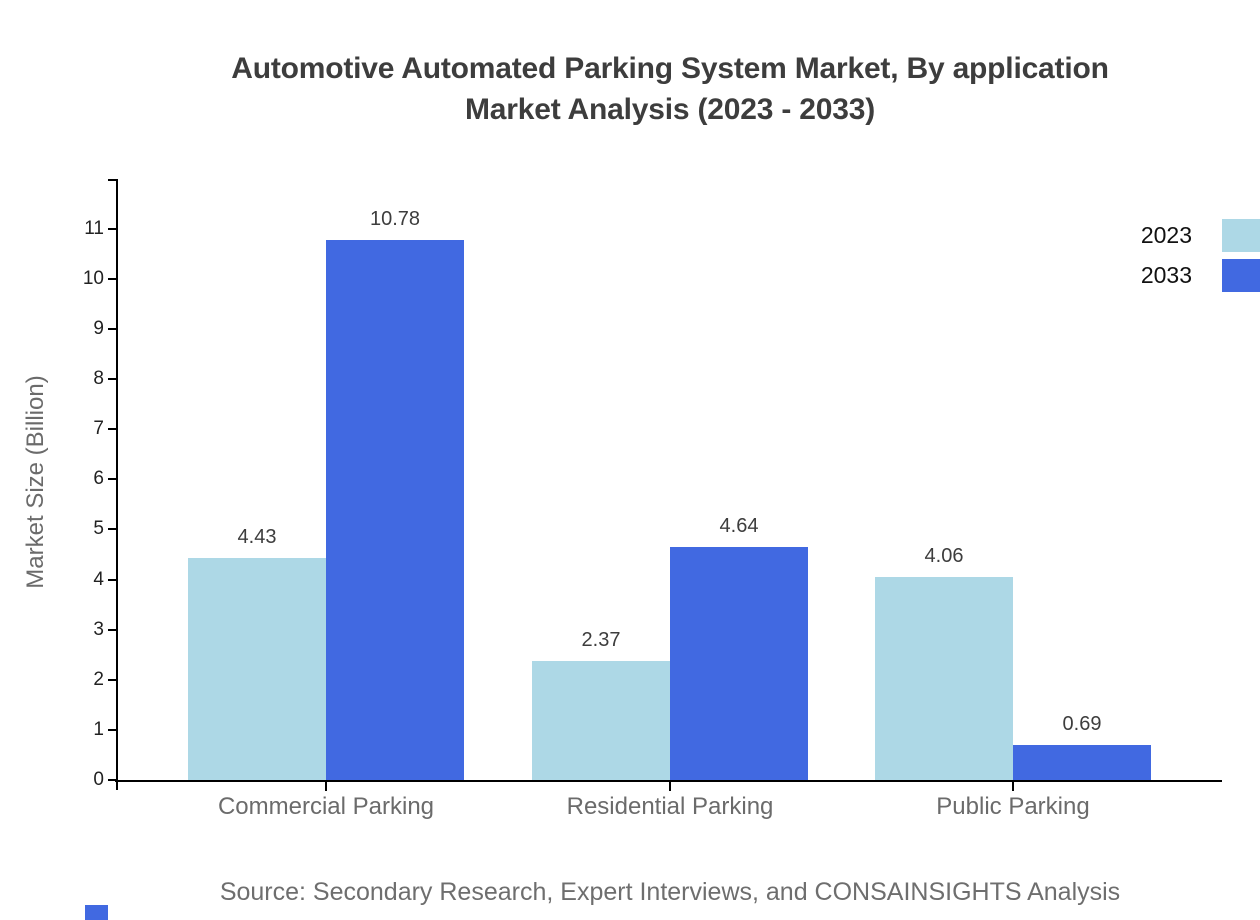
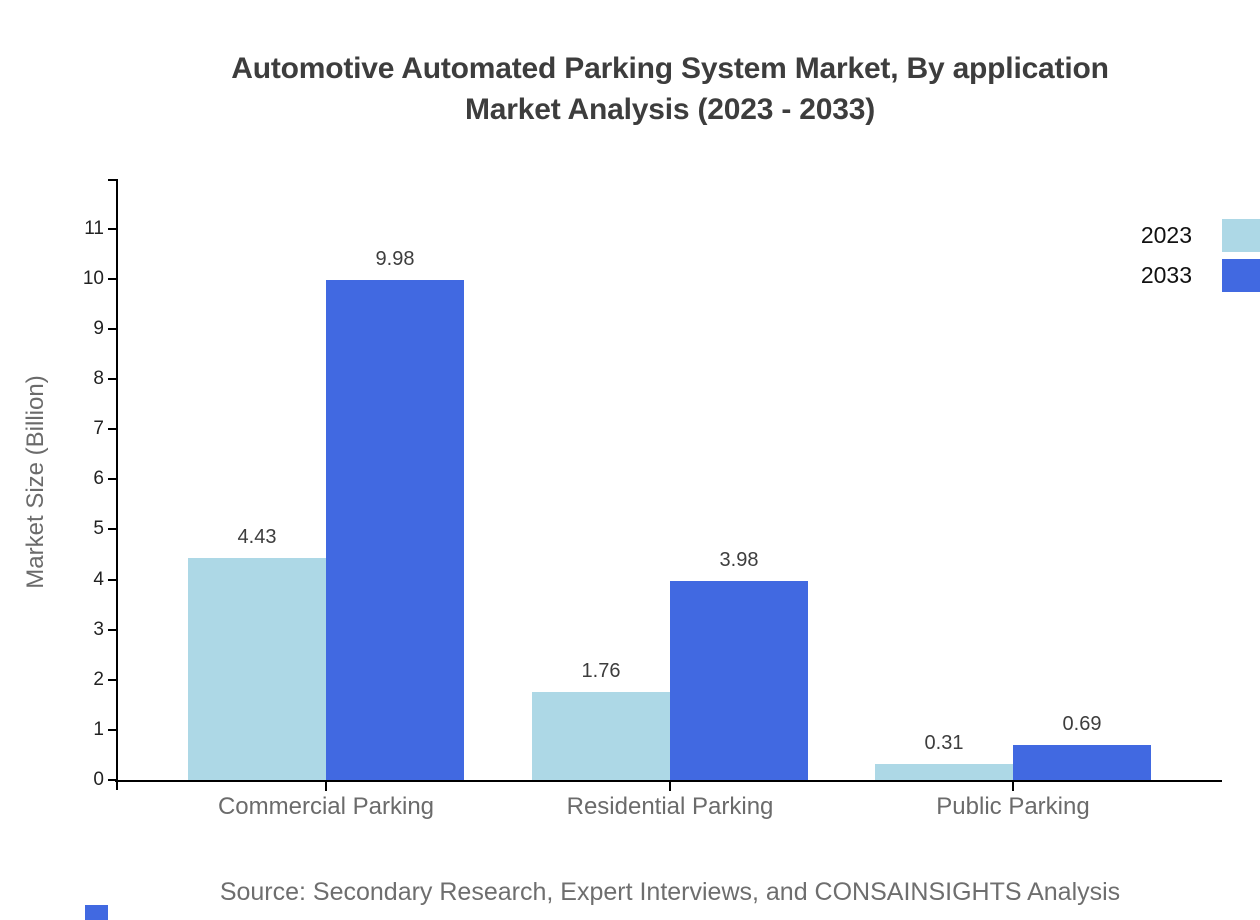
2033/Commercial Parking: 10.78 -> 9.98
2023/Residential Parking: 2.37 -> 1.76
2033/Residential Parking: 4.64 -> 3.98
2023/Public Parking: 4.06 -> 0.31
